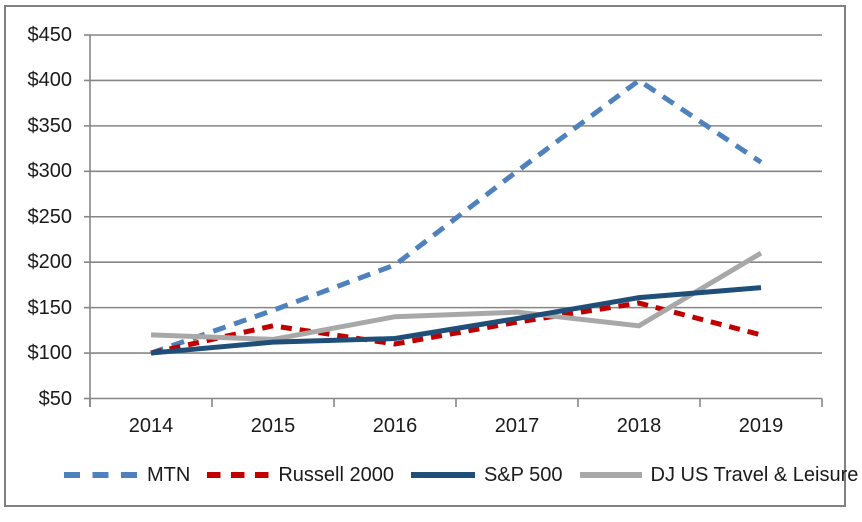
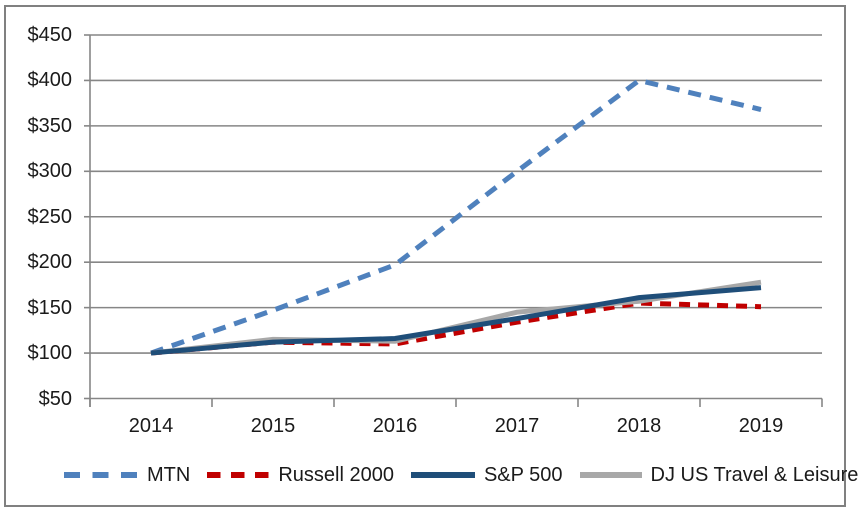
DJ US Travel & Leisure/2014: $120 -> $100
Russell 2000/2015: $130 -> $110
DJ US Travel & Leisure/2016: $140 -> $110
DJ US Travel & Leisure/2018: $130 -> $160
MTN/2019: $310 -> $370
Russell 2000/2019: $120 -> $150
DJ US Travel & Leisure/2019: $210 -> $180
